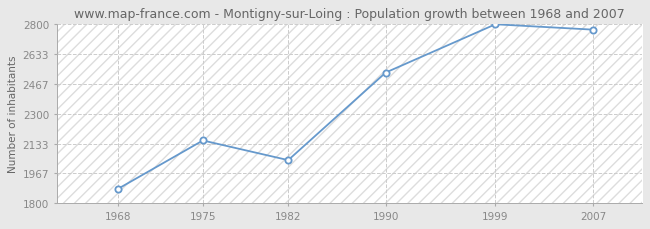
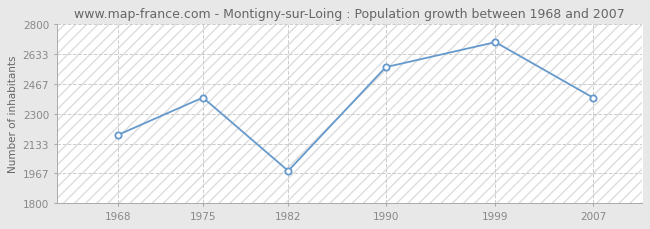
1968: 1880 -> 2180
1975: 2150 -> 2390
1982: 2040 -> 1980
1990: 2530 -> 2560
1999: 2800 -> 2700
2007: 2770 -> 2390
